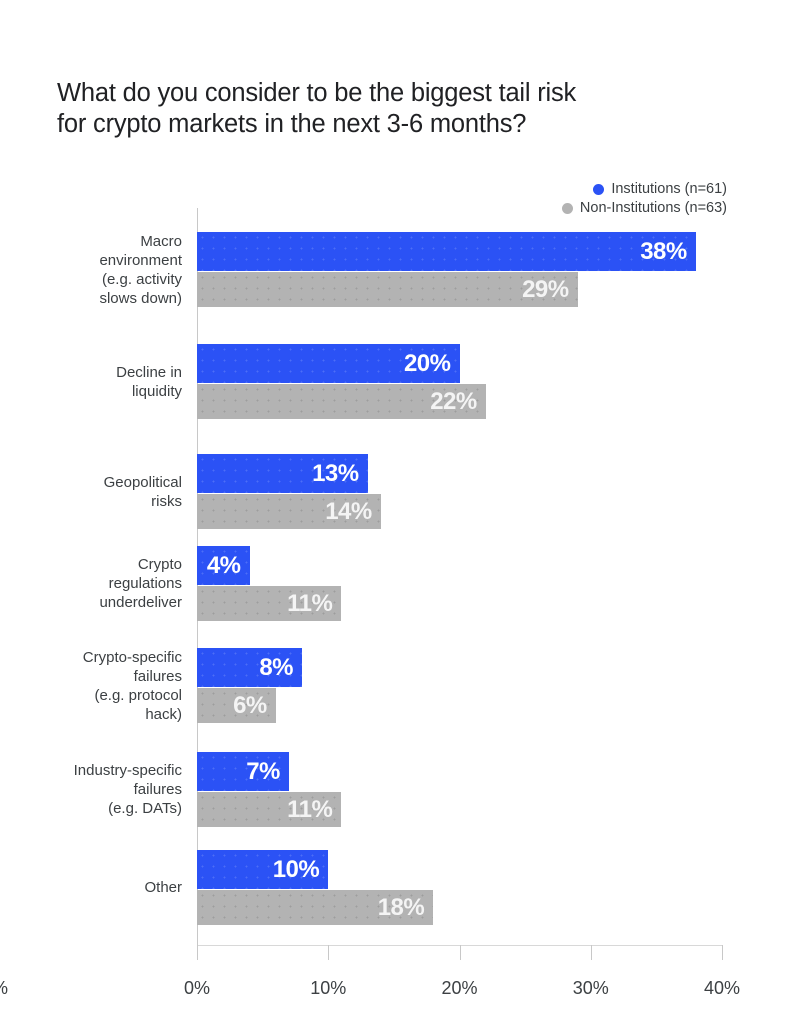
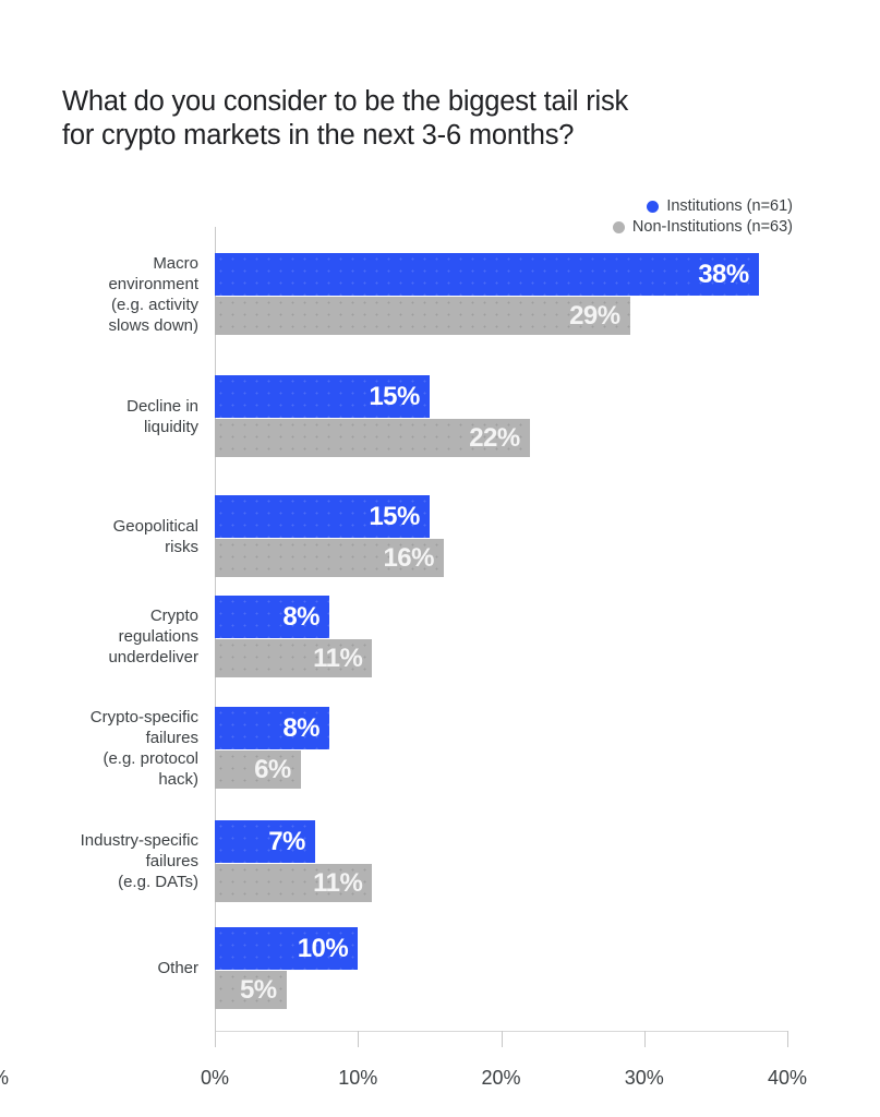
Institutions (n=61)/Decline in liquidity: 20% -> 15%
Institutions (n=61)/Geopolitical risks: 13% -> 15%
Non-Institutions (n=63)/Geopolitical risks: 14% -> 16%
Institutions (n=61)/Crypto regulations underdeliver: 4% -> 8%
Non-Institutions (n=63)/Other: 18% -> 5%
